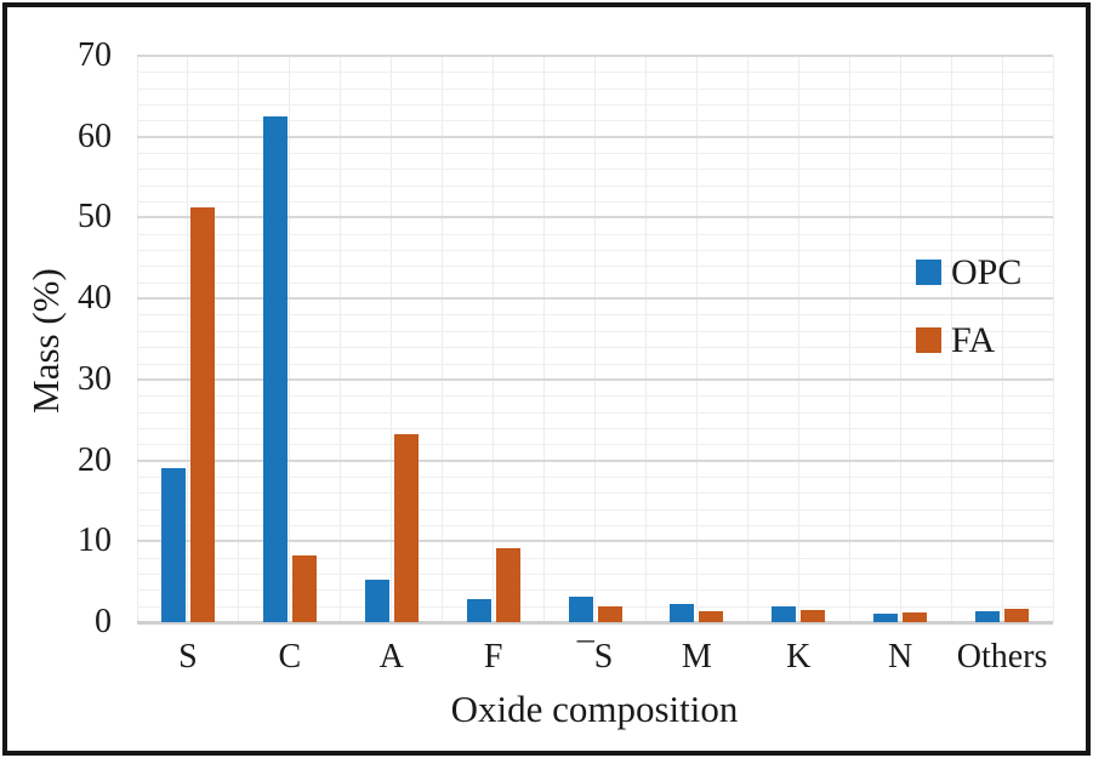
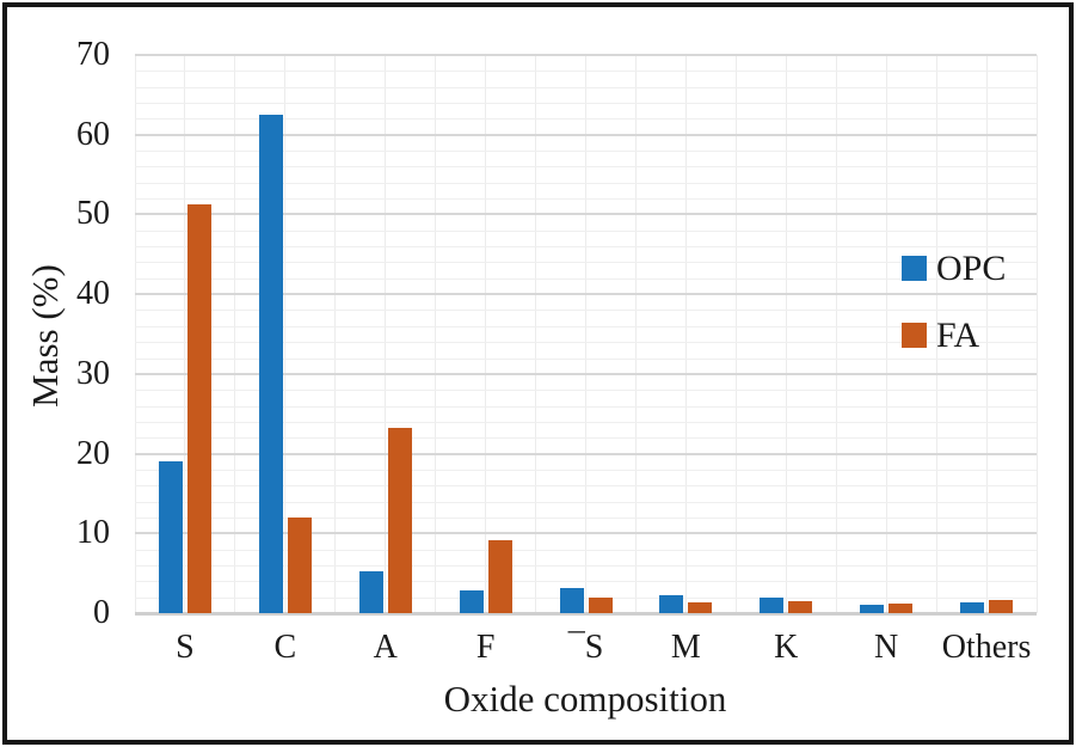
FA/C: 8 -> 12
